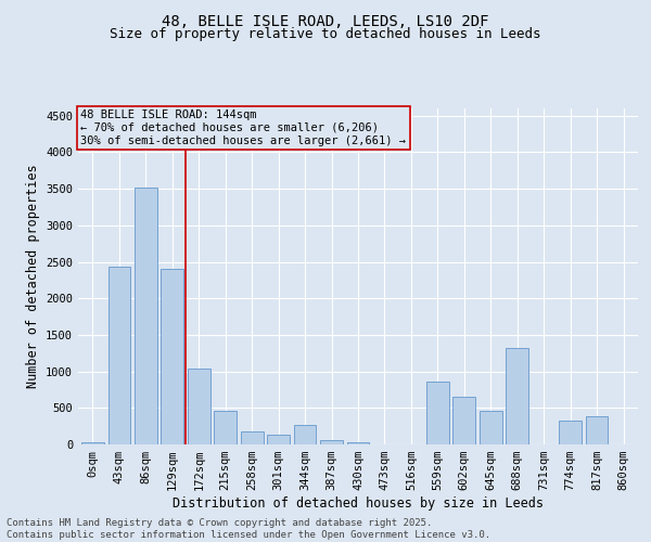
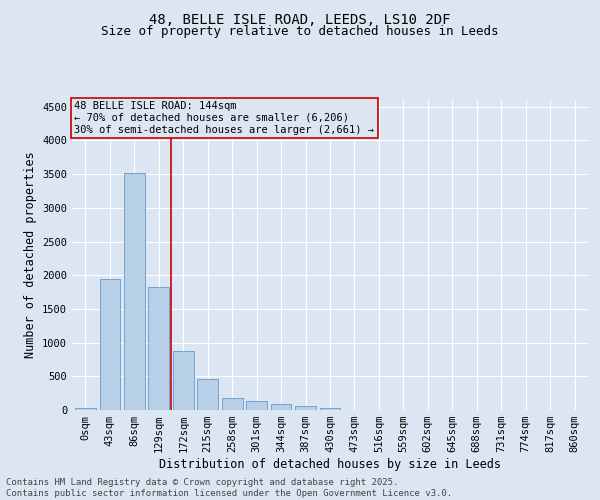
43sqm: 2440 -> 1950
129sqm: 2400 -> 1820
172sqm: 1040 -> 870
344sqm: 260 -> 100
559sqm: 860 -> 0
602sqm: 660 -> 0
645sqm: 460 -> 0
688sqm: 1320 -> 0
774sqm: 320 -> 0
817sqm: 380 -> 0
